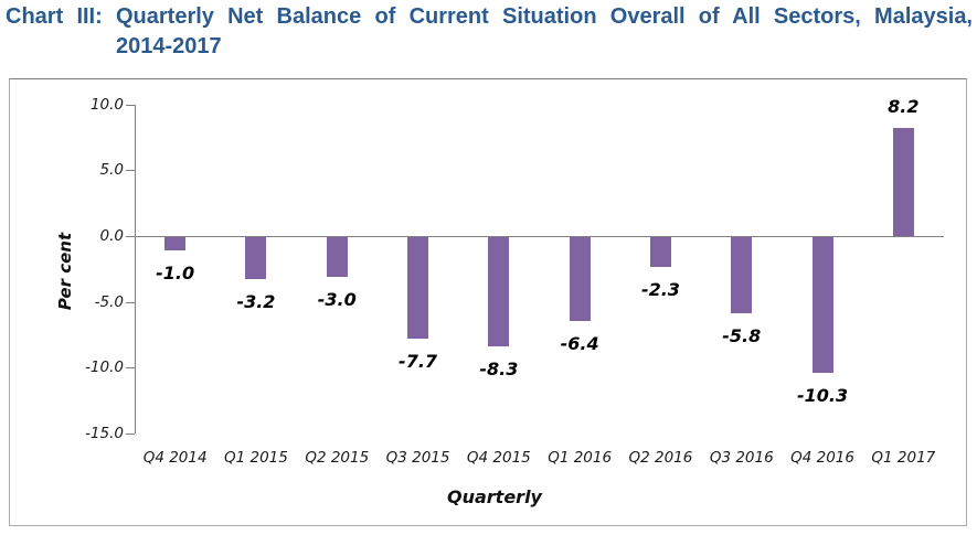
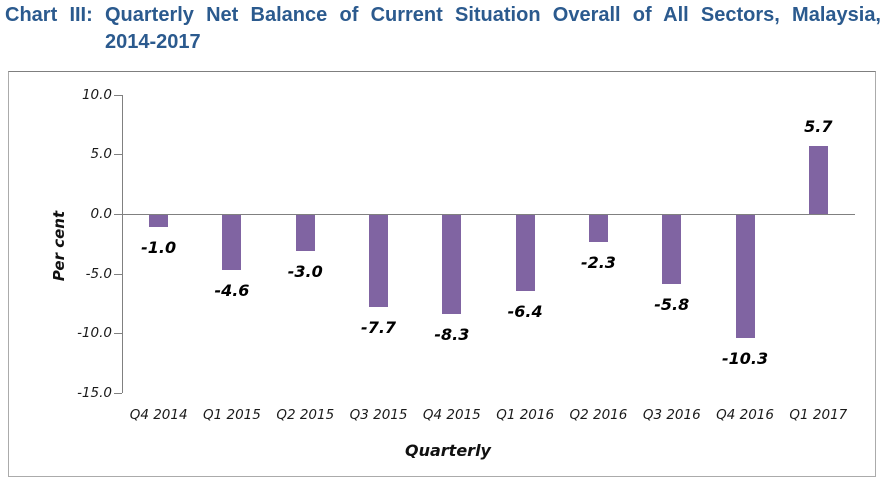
Q1 2015: -3.2 -> -4.6
Q1 2017: 8.2 -> 5.7
